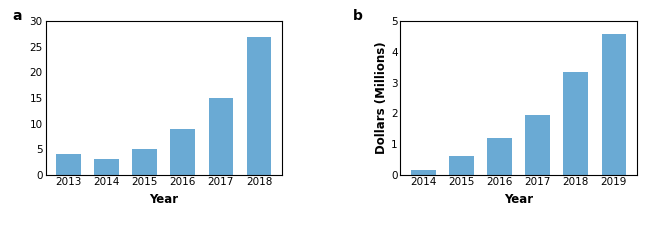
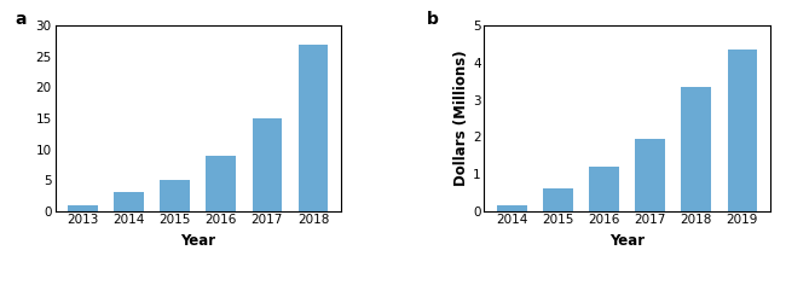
2013: 4 -> 1
2019: 4.60 -> 4.35
